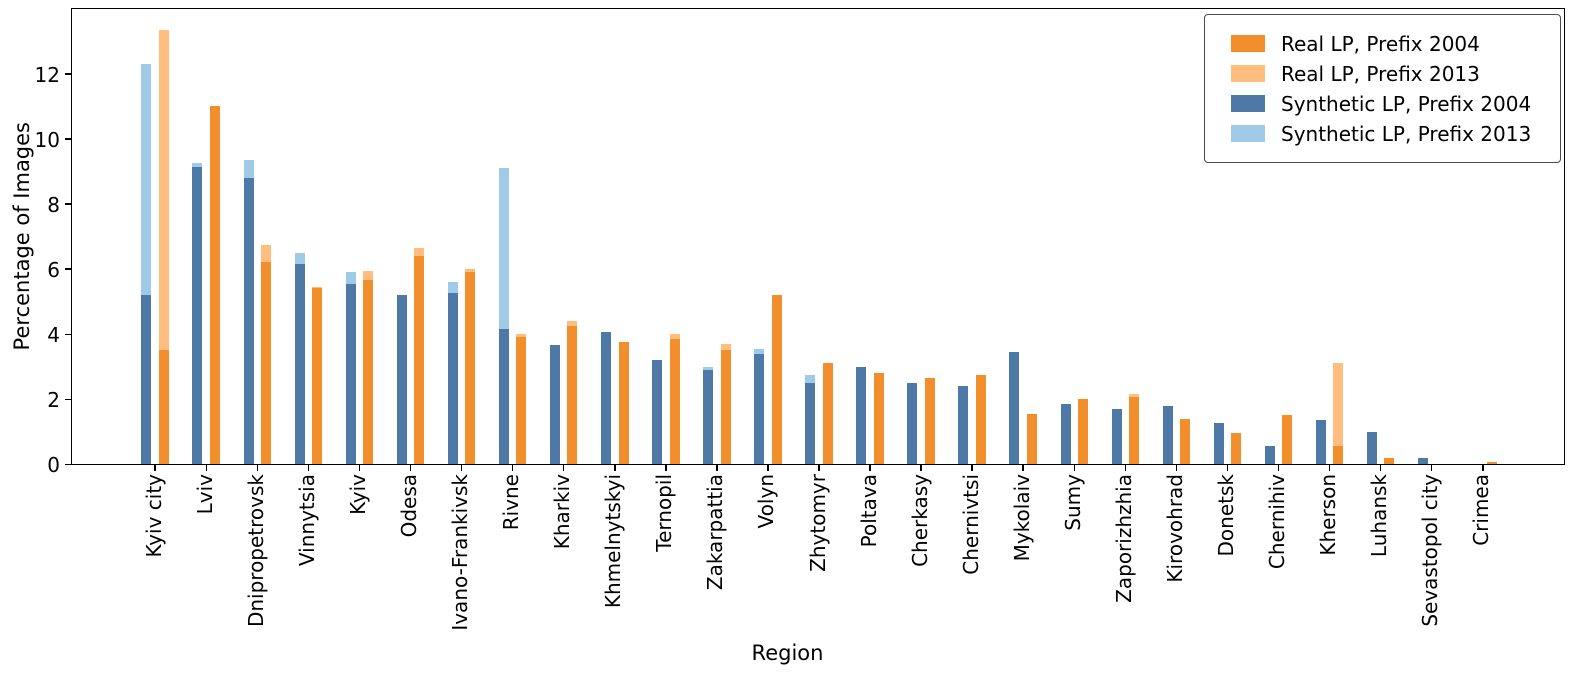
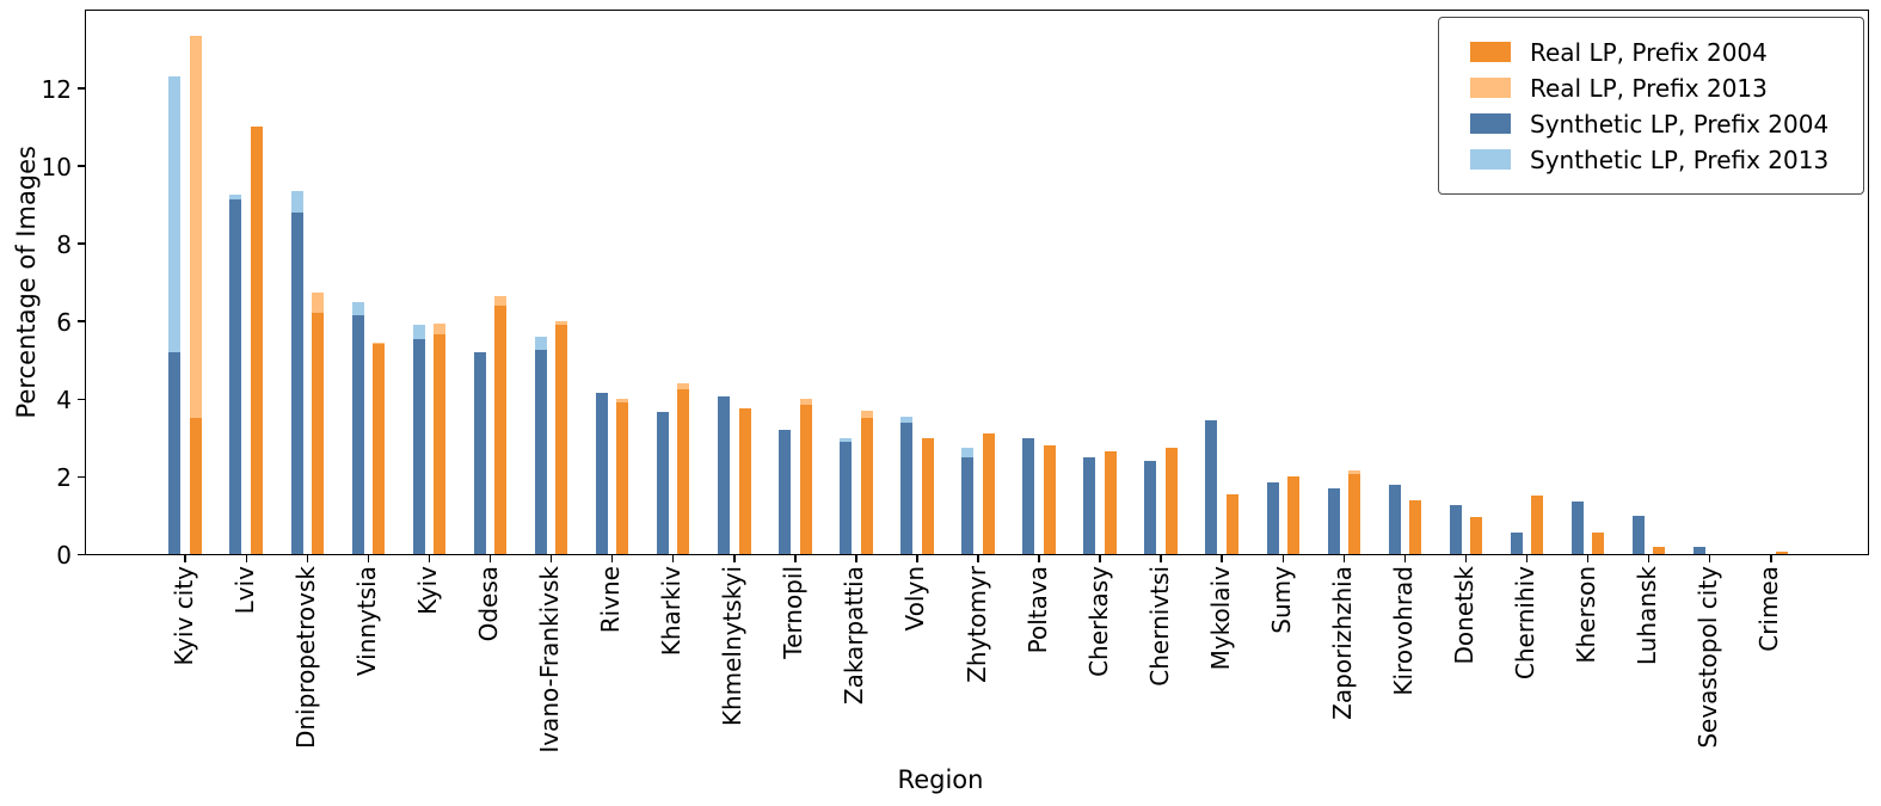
Synthetic LP, Prefix 2013/Rivne: 9.1 -> 4.1
Real LP, Prefix 2004/Volyn: 5.2 -> 3.0
Real LP, Prefix 2013/Kherson: 3.1 -> 0.5
